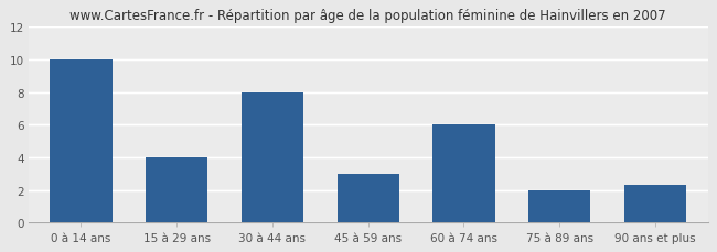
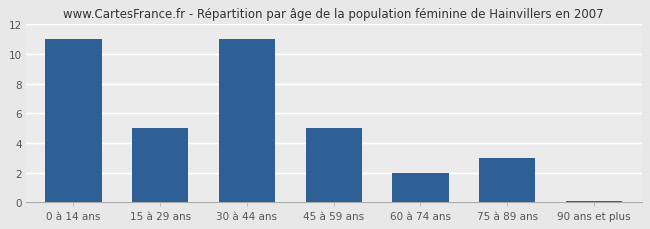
0 à 14 ans: 10.0 -> 11.0
15 à 29 ans: 4.0 -> 5.0
30 à 44 ans: 8.0 -> 11.0
45 à 59 ans: 3.0 -> 5.0
60 à 74 ans: 6.0 -> 2.0
75 à 89 ans: 2.0 -> 3.0
90 ans et plus: 2.3 -> 0.1
